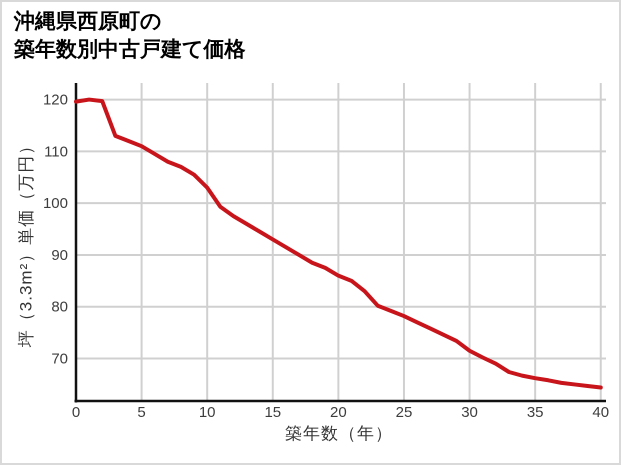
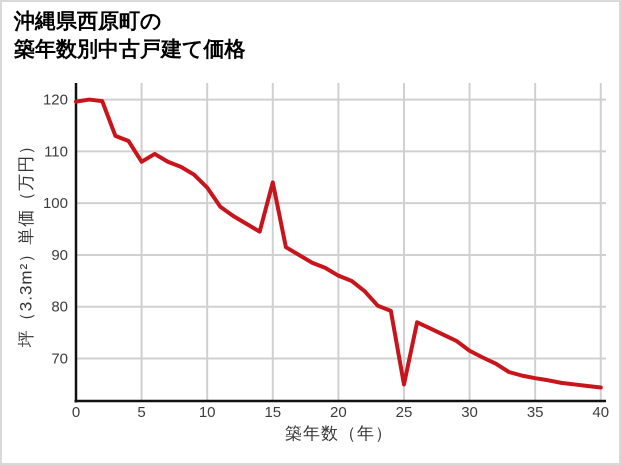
5: 111 -> 108
15: 93 -> 104
25: 78 -> 65
